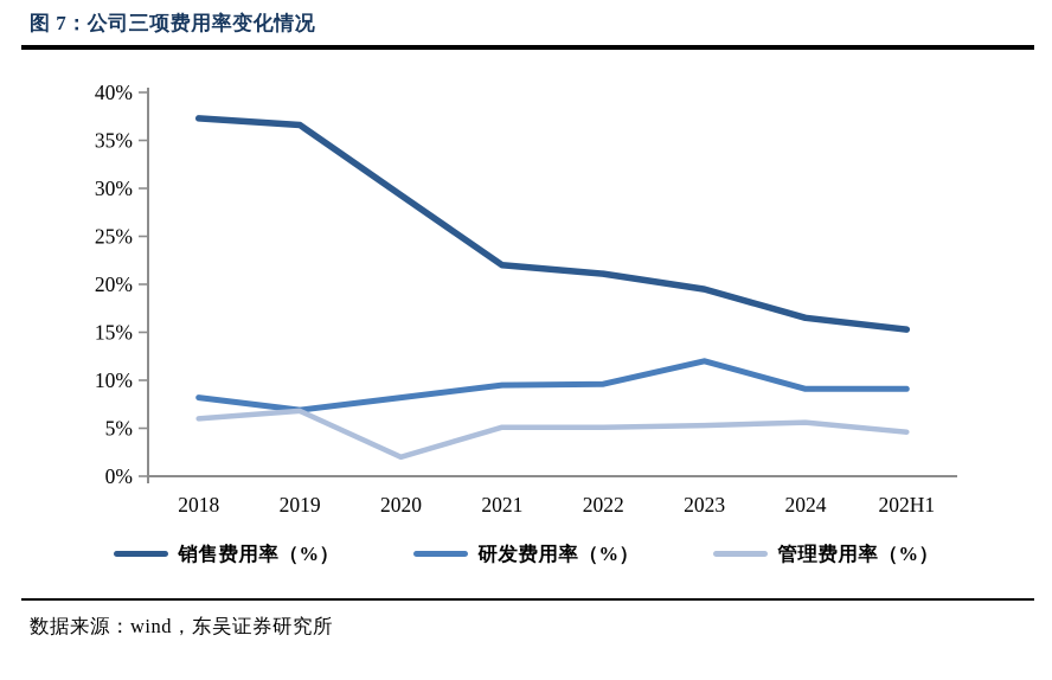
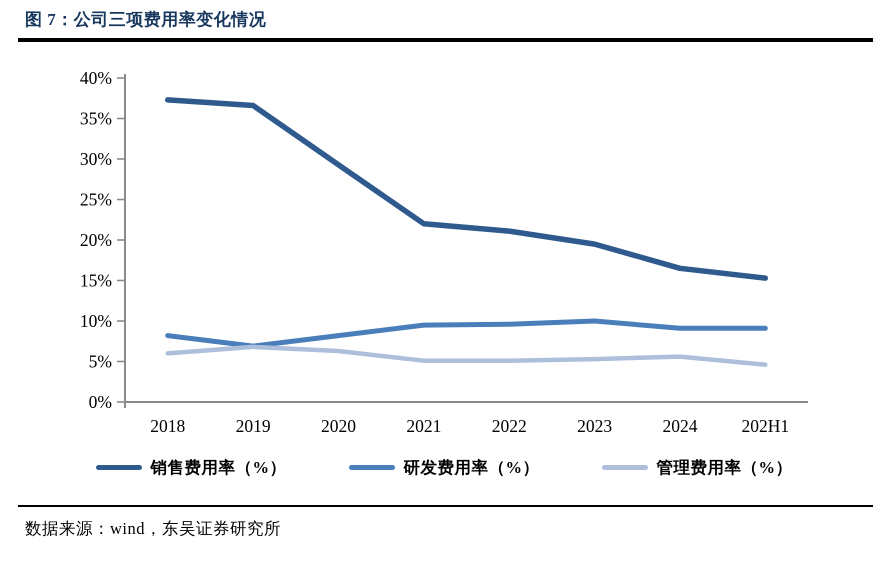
管理费用率（%）/2020: 2% -> 6%
研发费用率（%）/2023: 12% -> 10%
